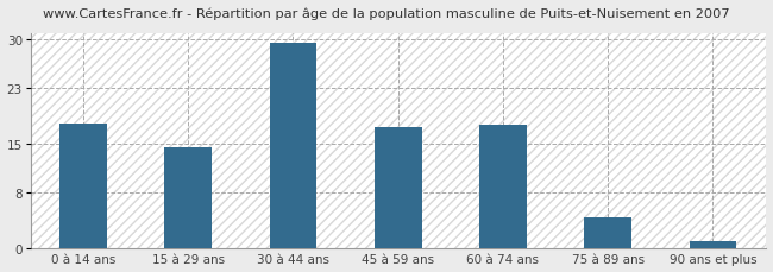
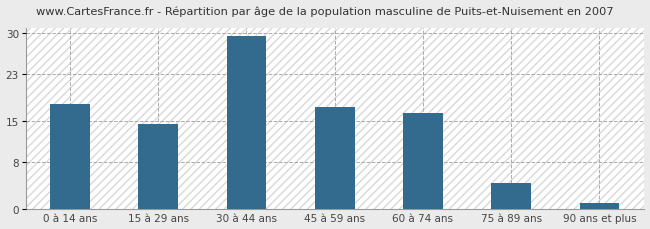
60 à 74 ans: 17.8 -> 16.5
